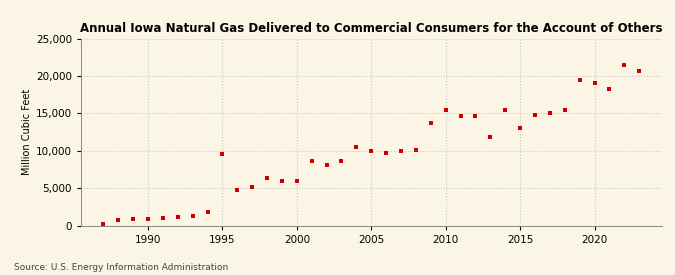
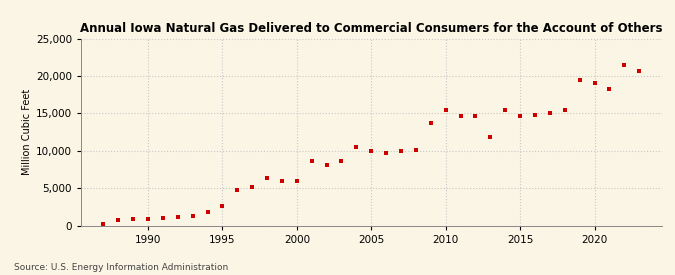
1995: 9,600 -> 2,600
2015: 13,000 -> 14,600
